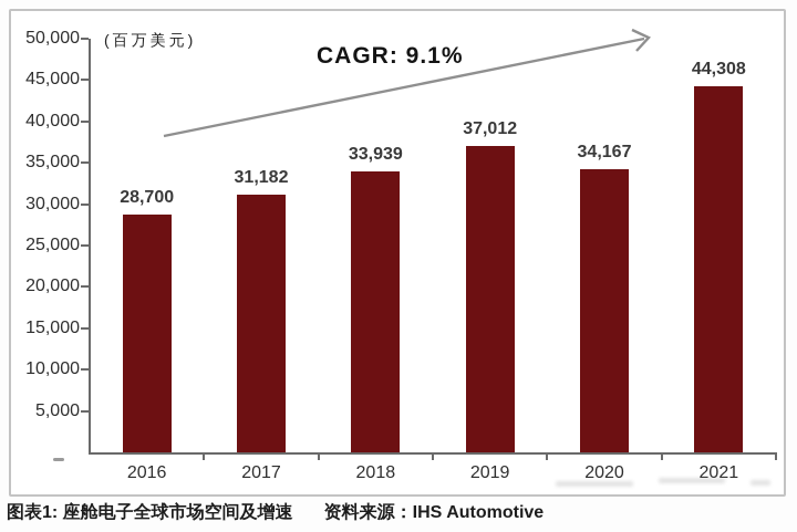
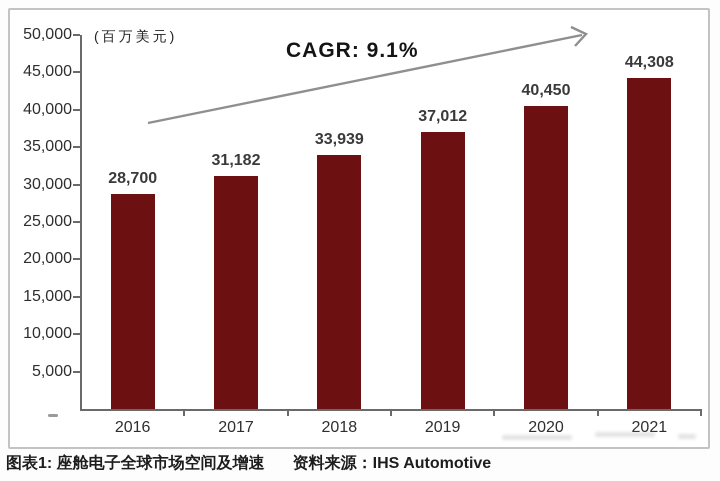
2020: 34,167 -> 40,450
